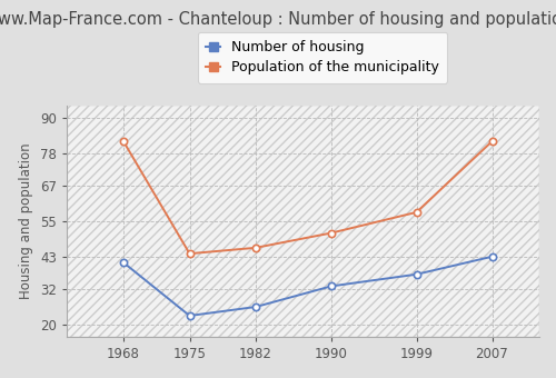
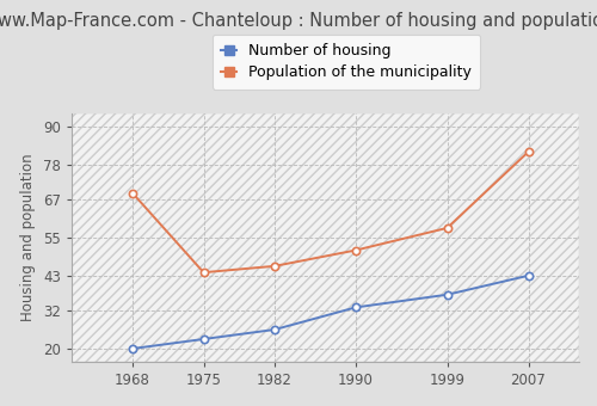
Number of housing/1968: 41 -> 20
Population of the municipality/1968: 82 -> 69
